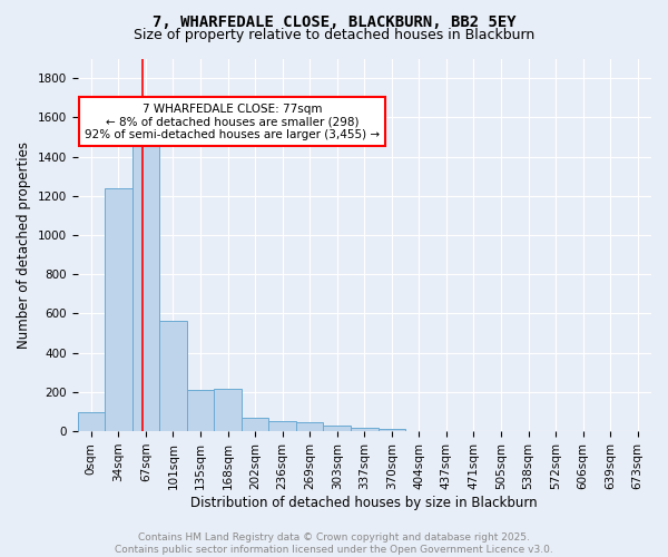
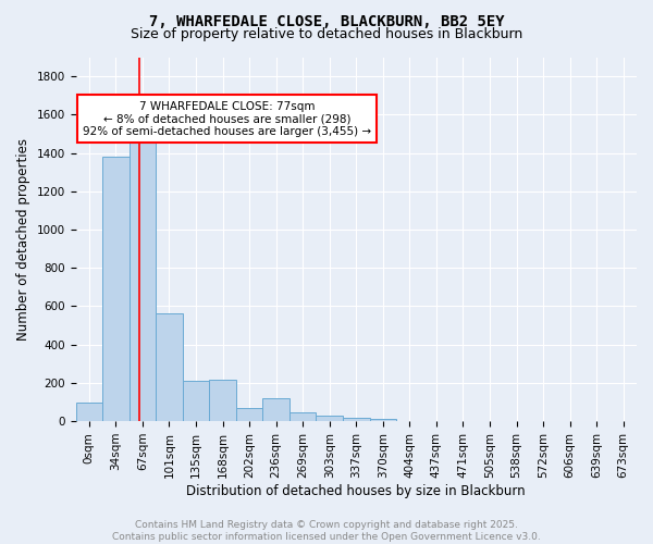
34sqm: 1240 -> 1380
236sqm: 50 -> 120
